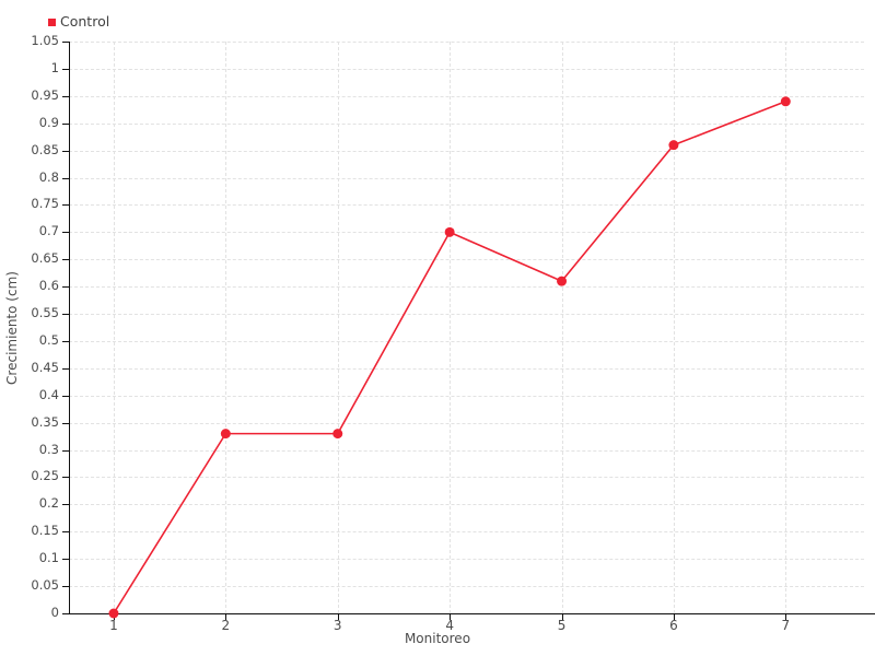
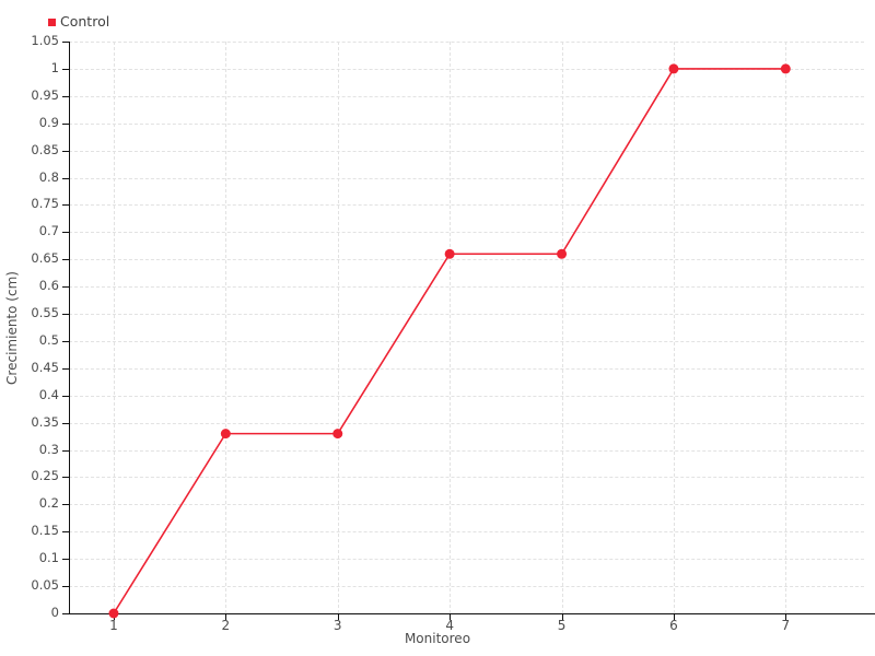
4: 0.70 -> 0.66
5: 0.61 -> 0.66
6: 0.86 -> 1.00
7: 0.94 -> 1.00
